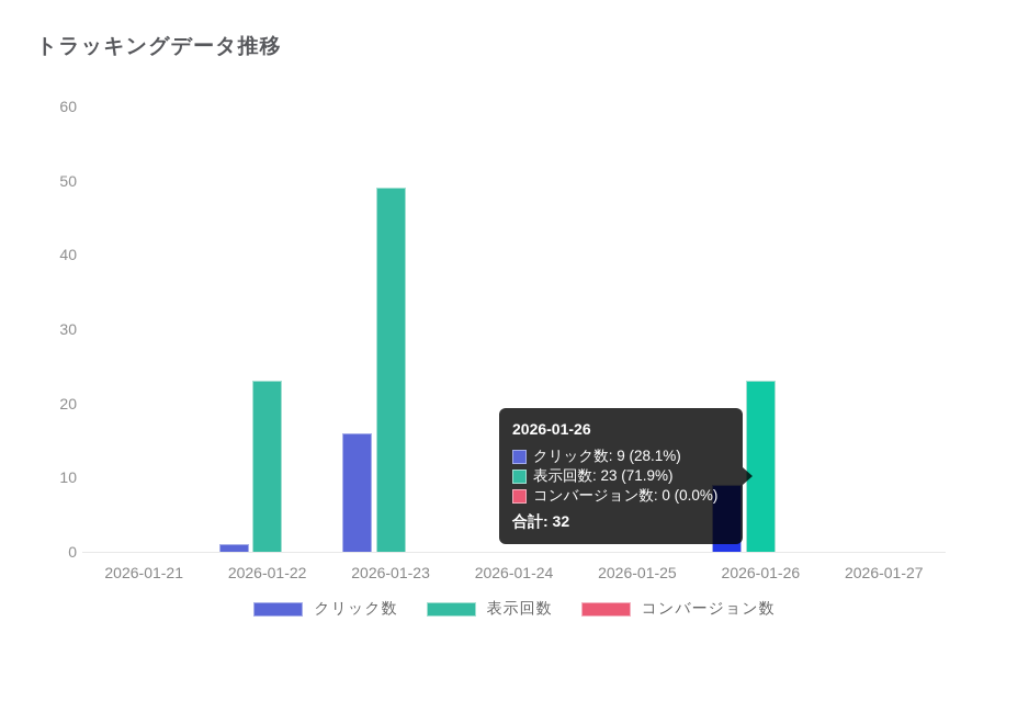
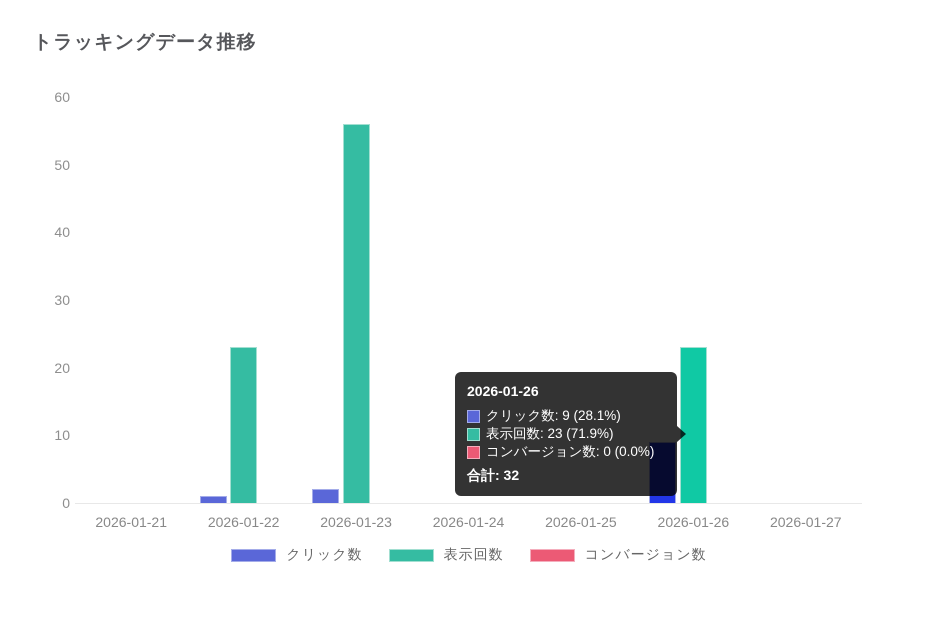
クリック数/2026-01-23: 16 -> 2
表示回数/2026-01-23: 49 -> 56
